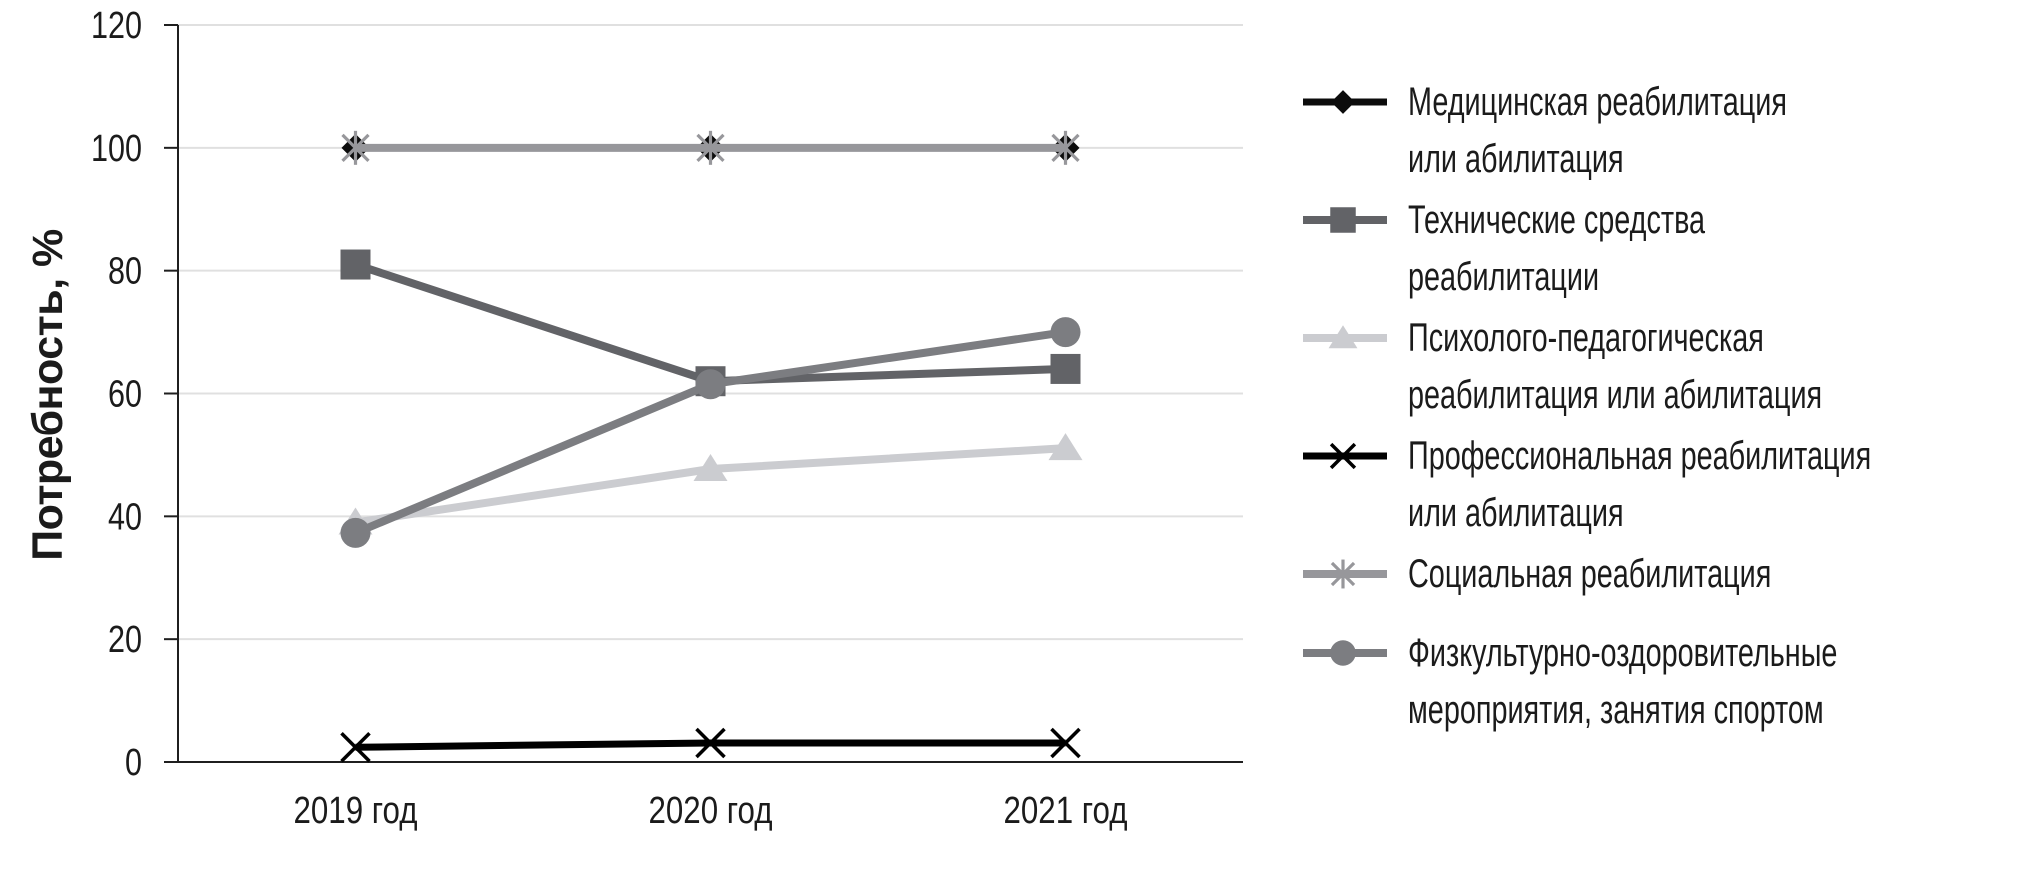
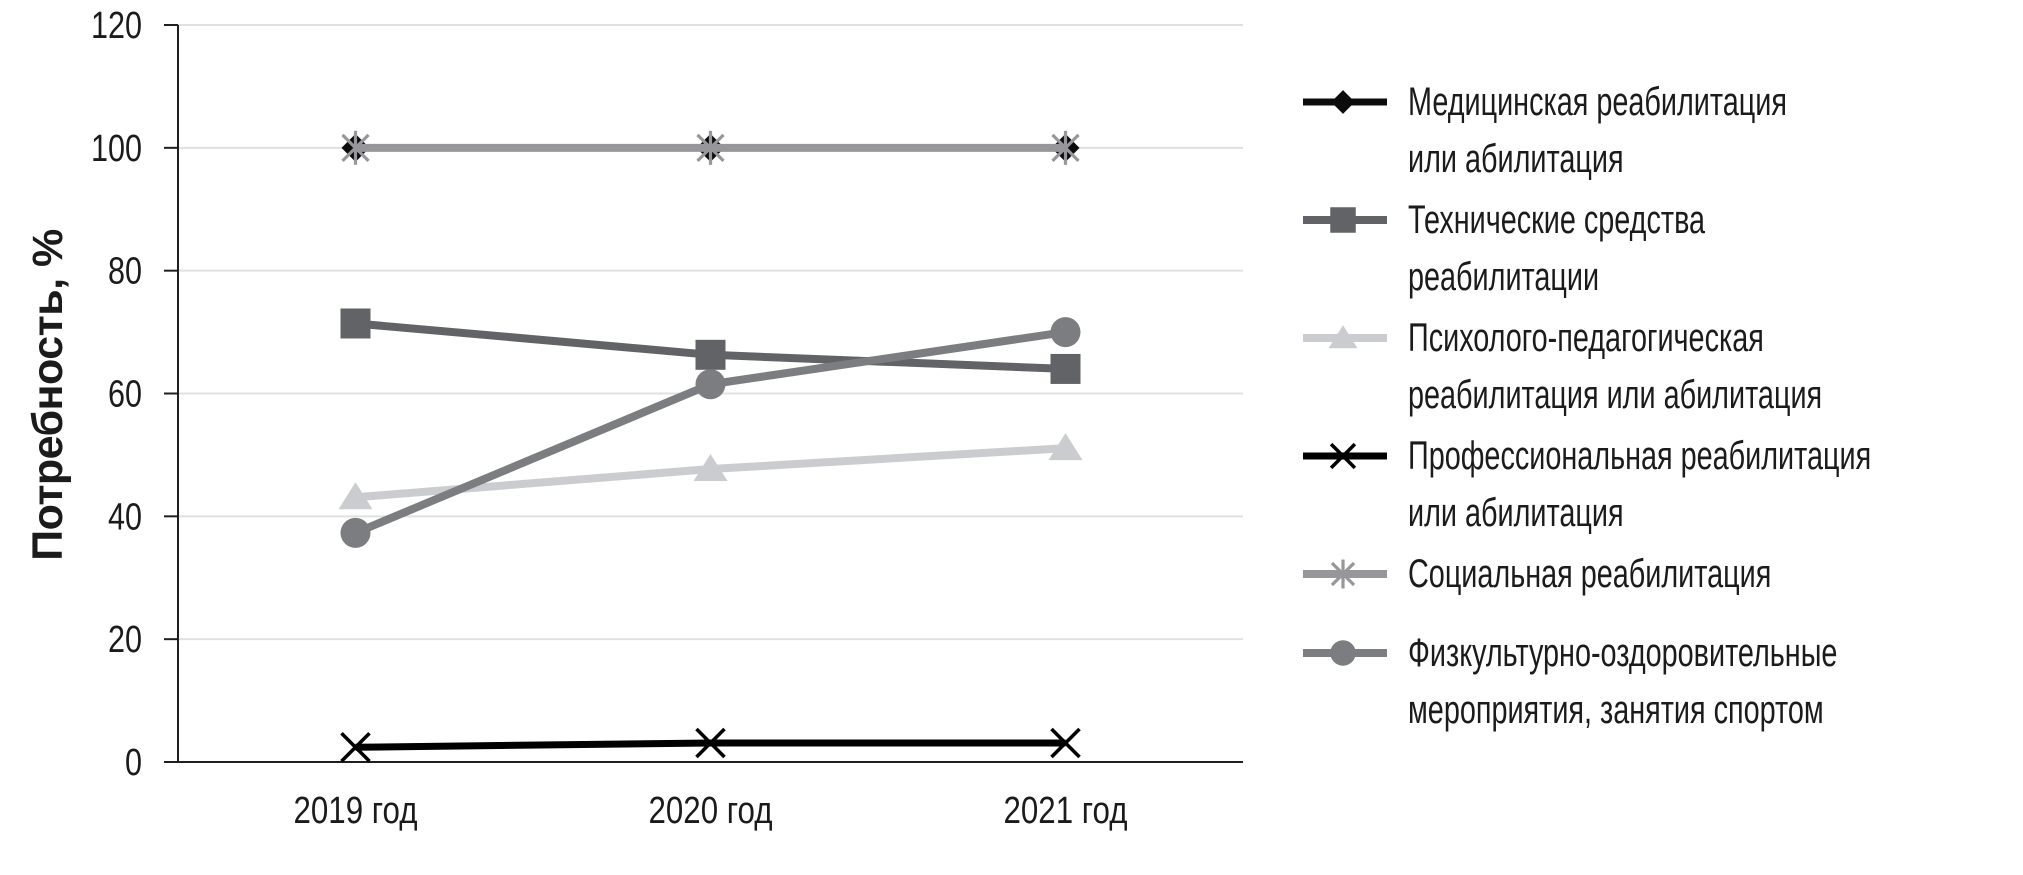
Технические средства реабилитации/2019 год: 81 -> 71
Психолого-педагогическая реабилитация или абилитация/2019 год: 39 -> 43
Технические средства реабилитации/2020 год: 62 -> 66
